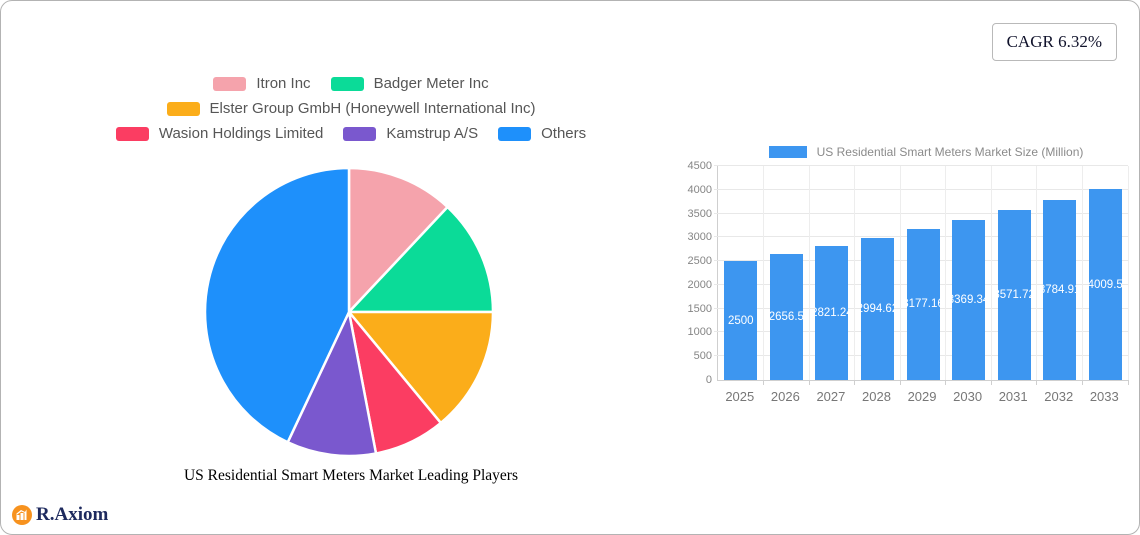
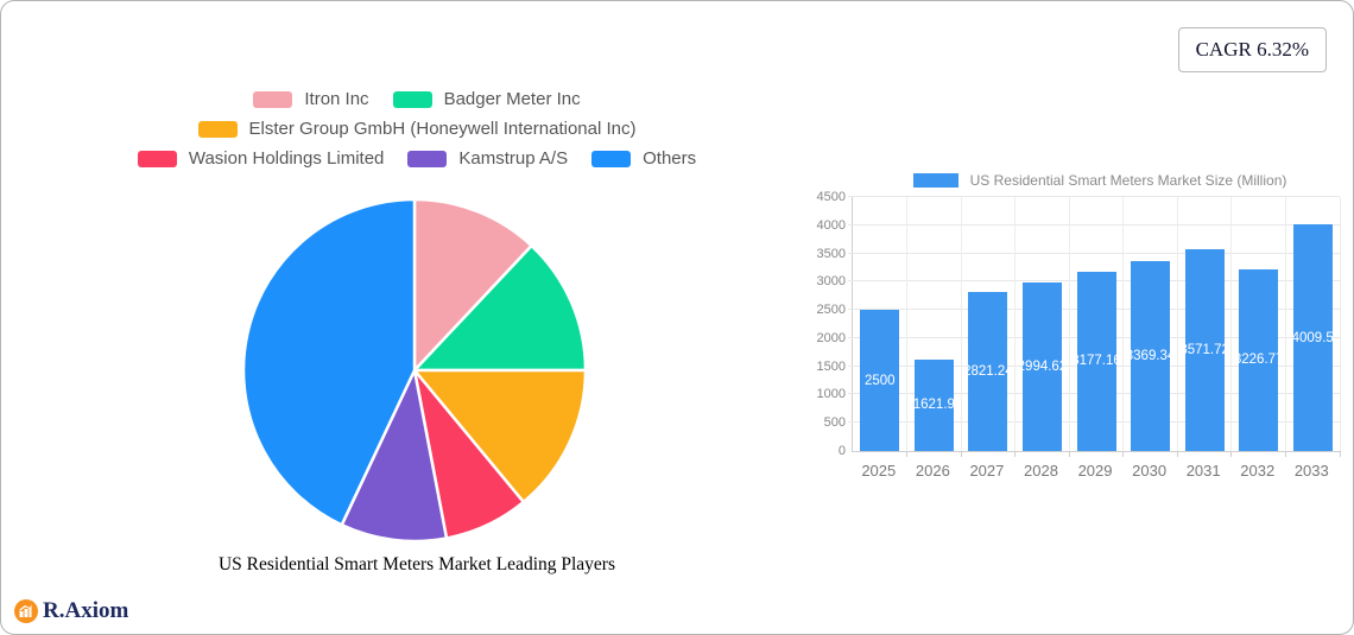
US Residential Smart Meters Market Size (Million)/2026: 2656.5 -> 1621.9
US Residential Smart Meters Market Size (Million)/2032: 3784.91 -> 3226.77
